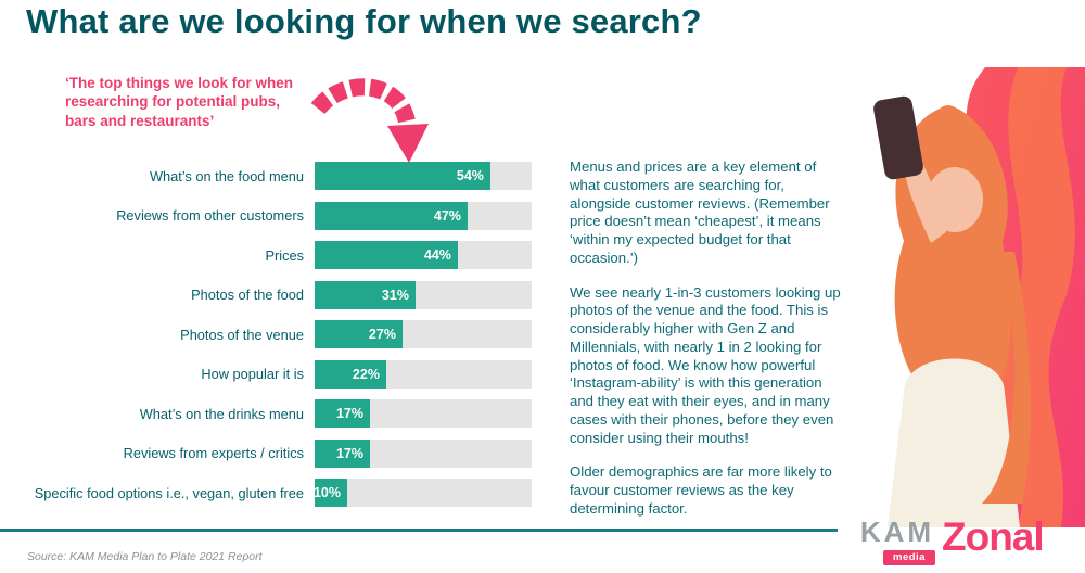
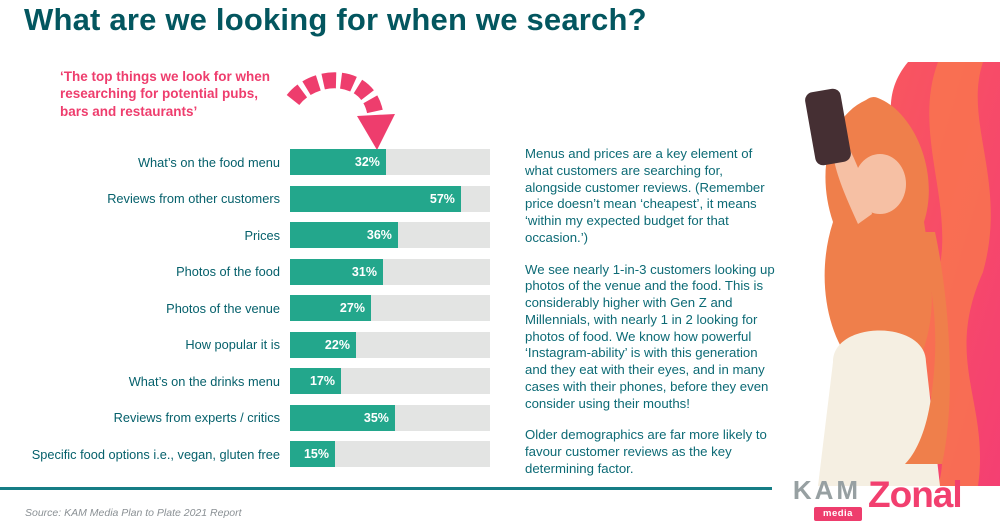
What’s on the food menu: 54% -> 32%
Reviews from other customers: 47% -> 57%
Prices: 44% -> 36%
Reviews from experts / critics: 17% -> 35%
Specific food options i.e., vegan, gluten free: 10% -> 15%
